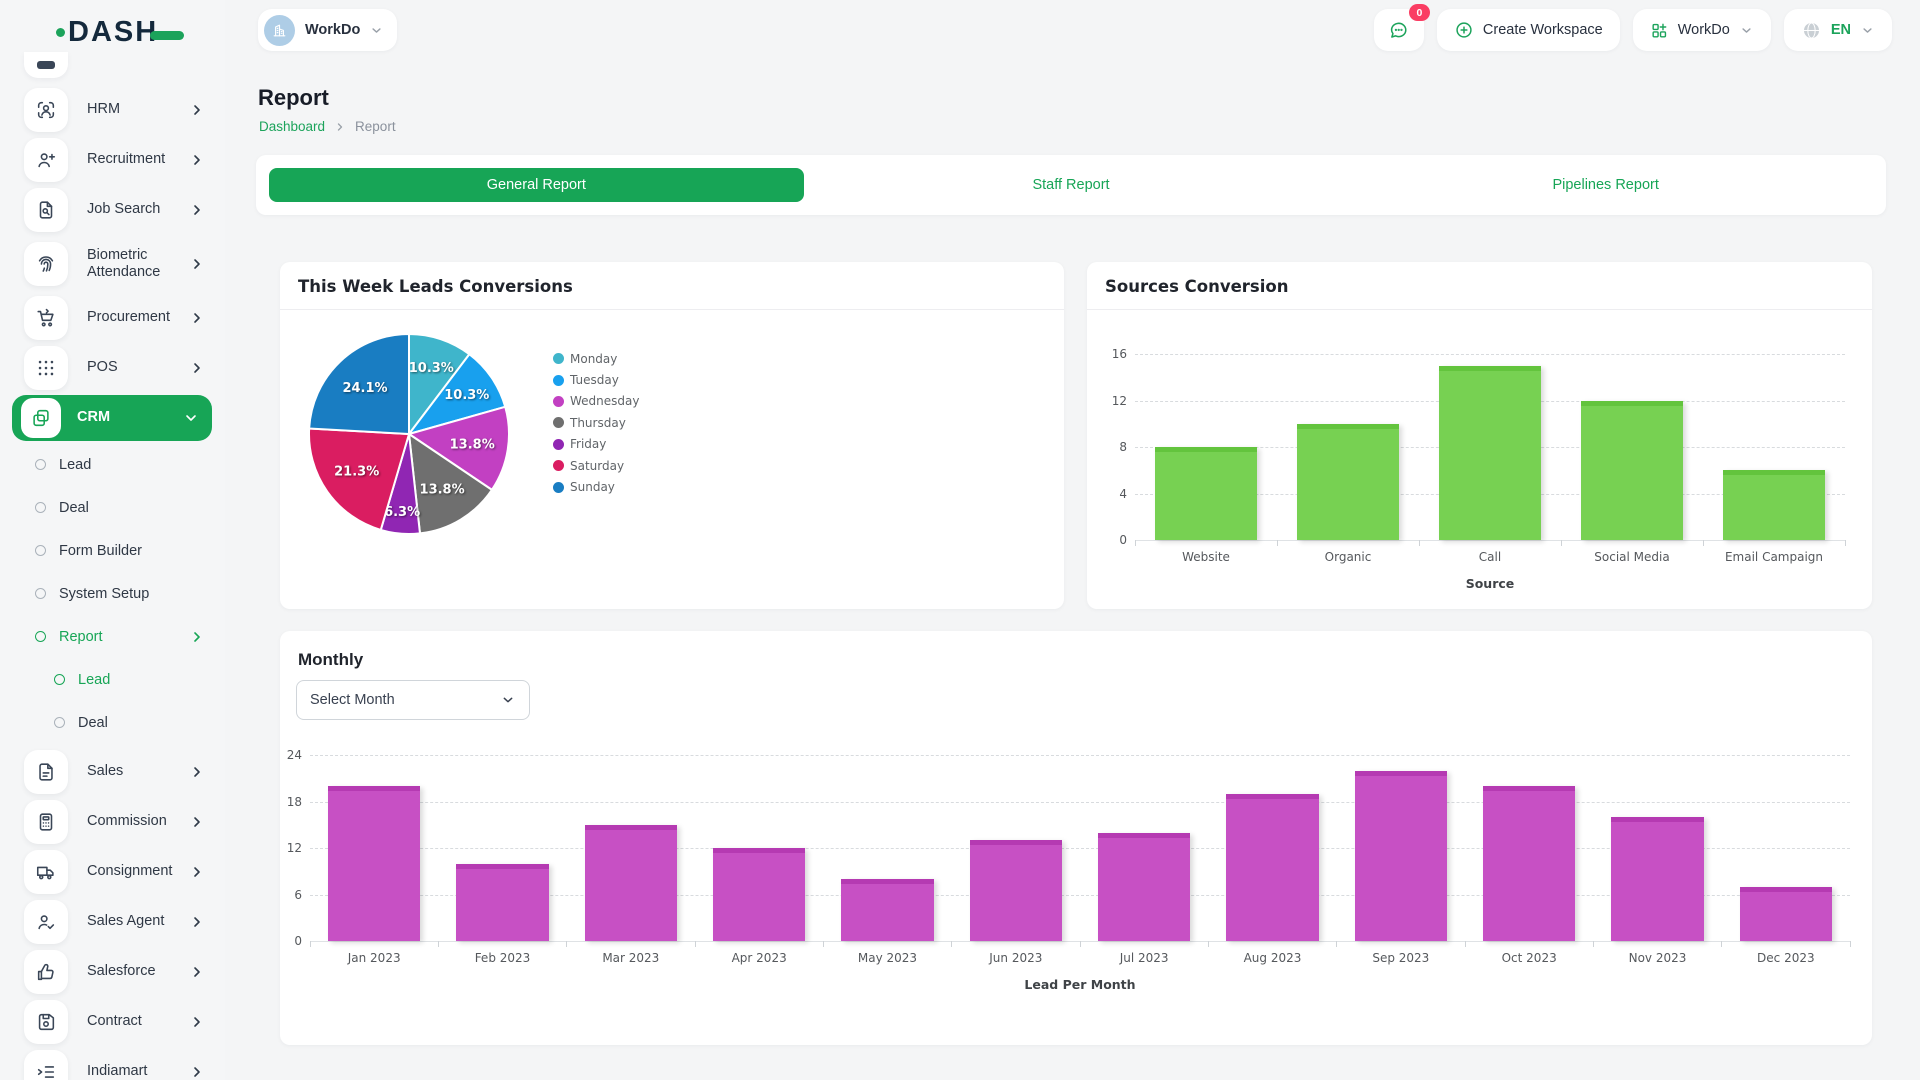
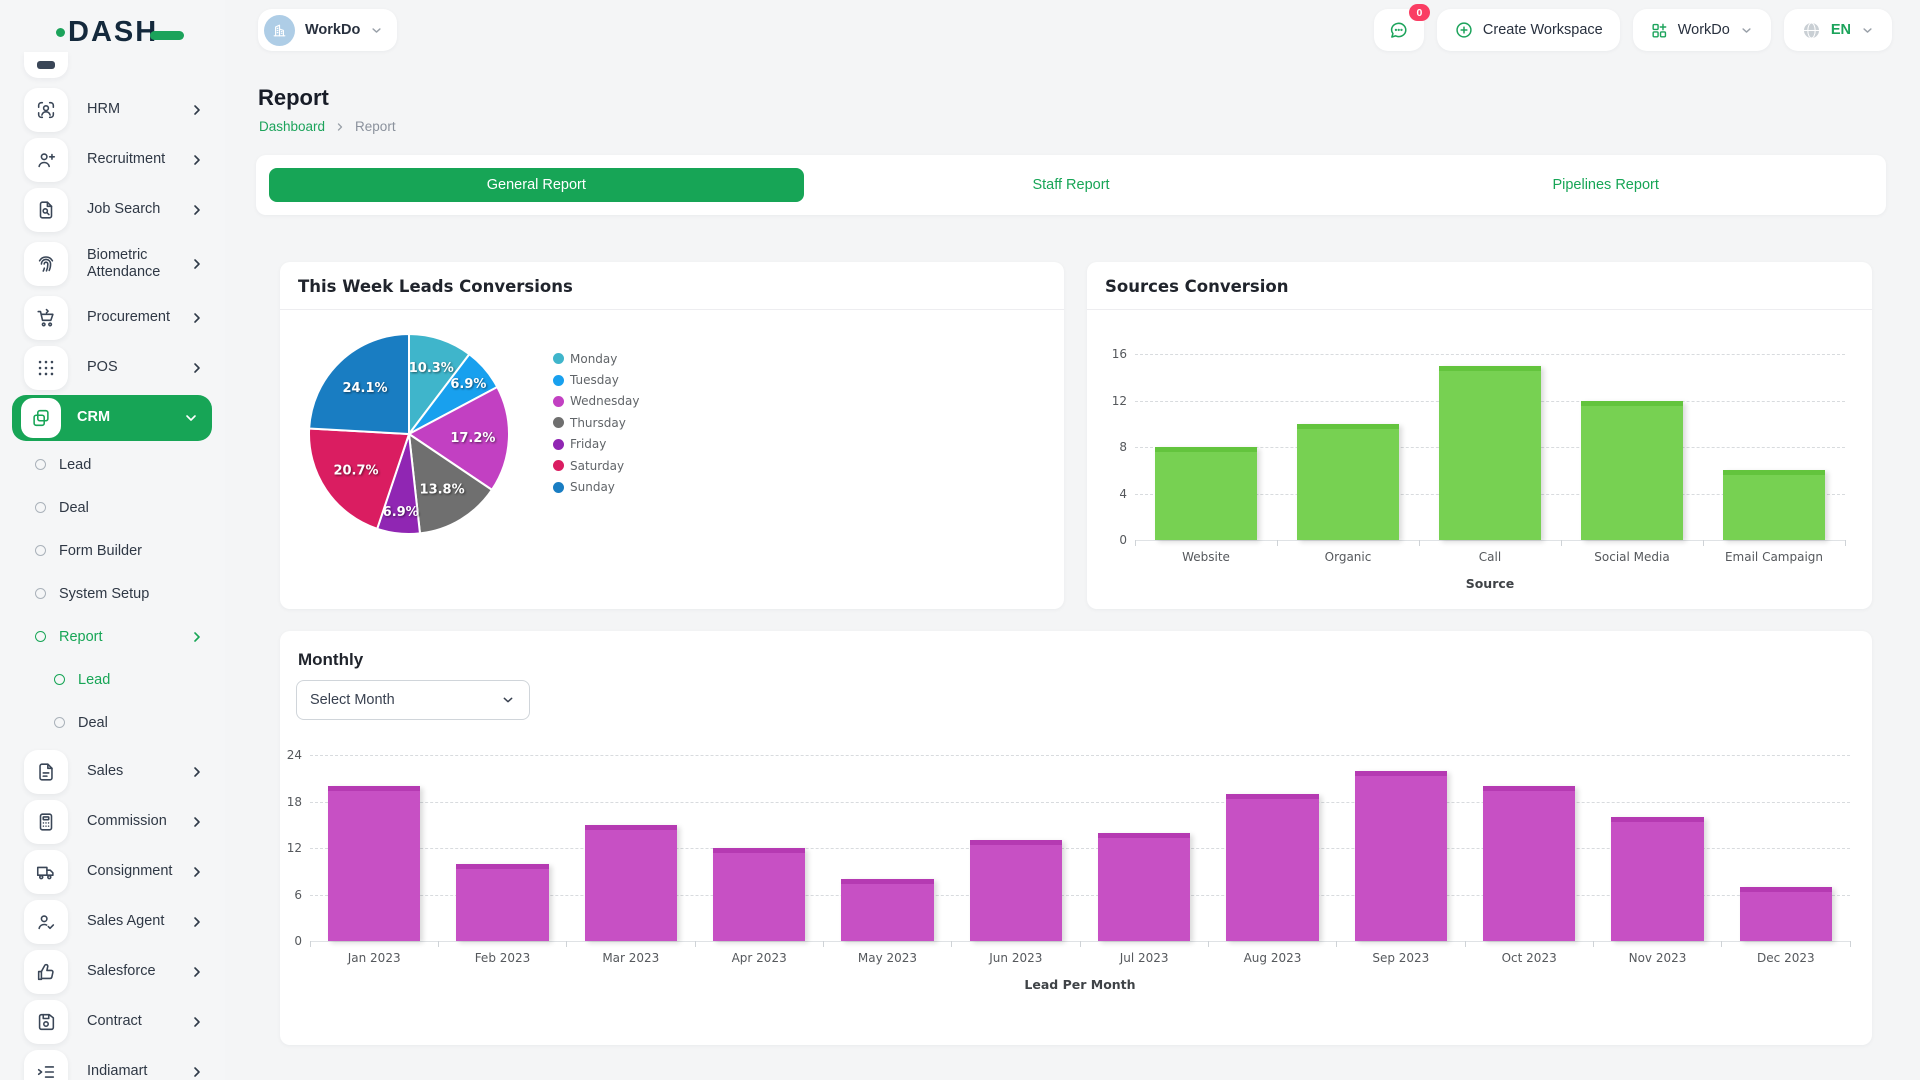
This Week Leads Conversions/Tuesday: 10.3% -> 6.9%
This Week Leads Conversions/Wednesday: 13.8% -> 17.2%
This Week Leads Conversions/Friday: 6.3% -> 6.9%
This Week Leads Conversions/Saturday: 21.3% -> 20.7%
